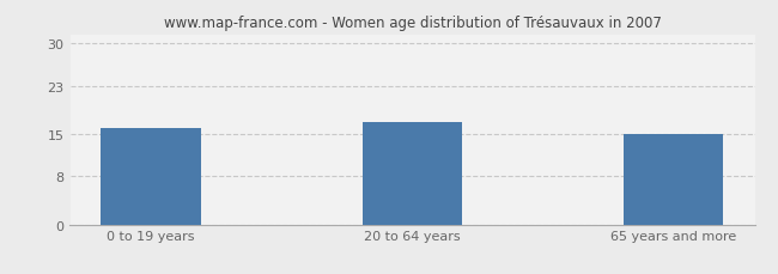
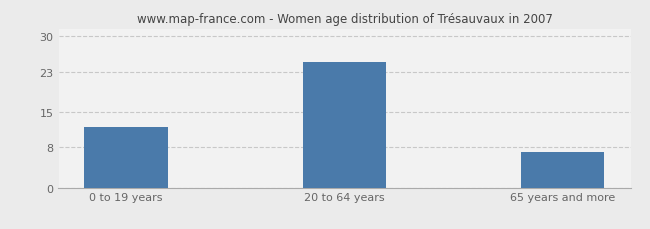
0 to 19 years: 16 -> 12
20 to 64 years: 17 -> 25
65 years and more: 15 -> 7
